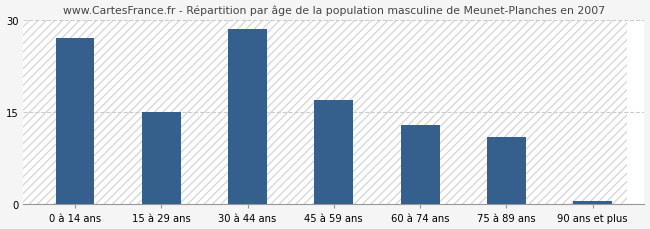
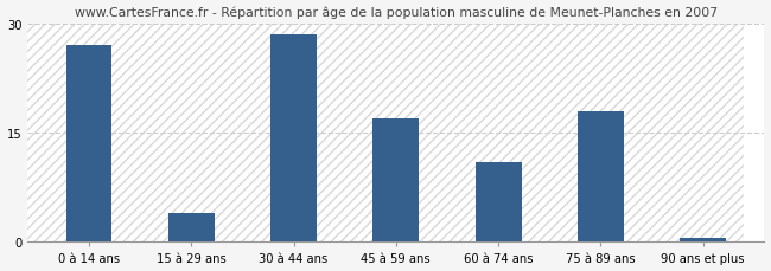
15 à 29 ans: 15.0 -> 4.0
60 à 74 ans: 13.0 -> 11.0
75 à 89 ans: 11.0 -> 18.0
